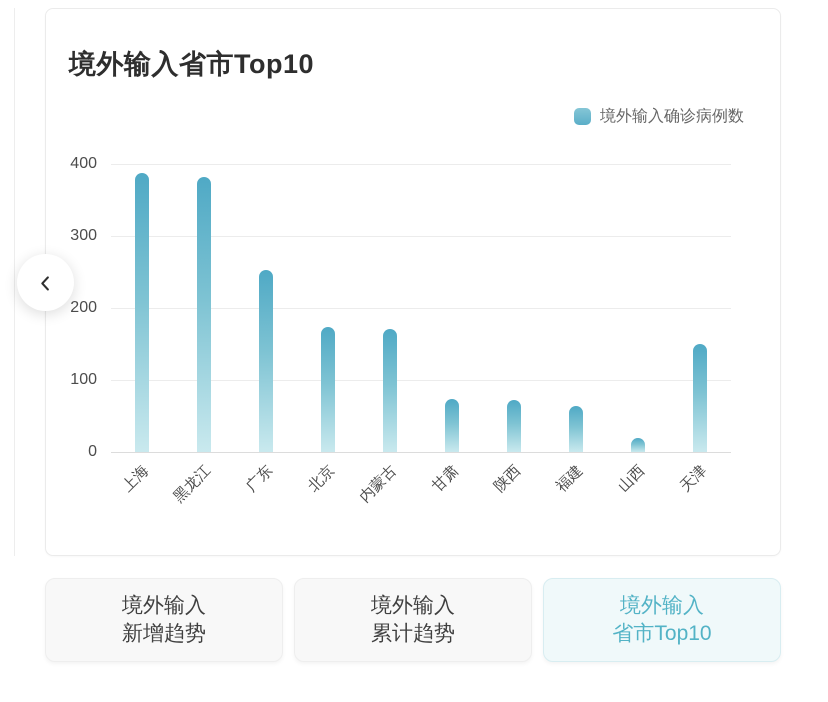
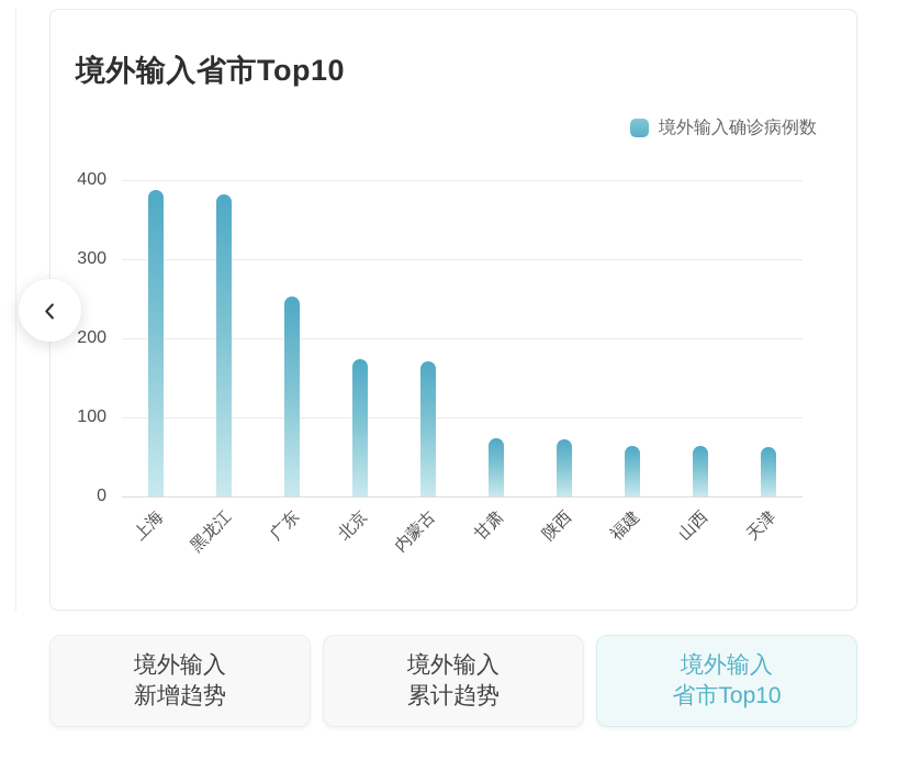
山西: 20 -> 60
天津: 150 -> 60
